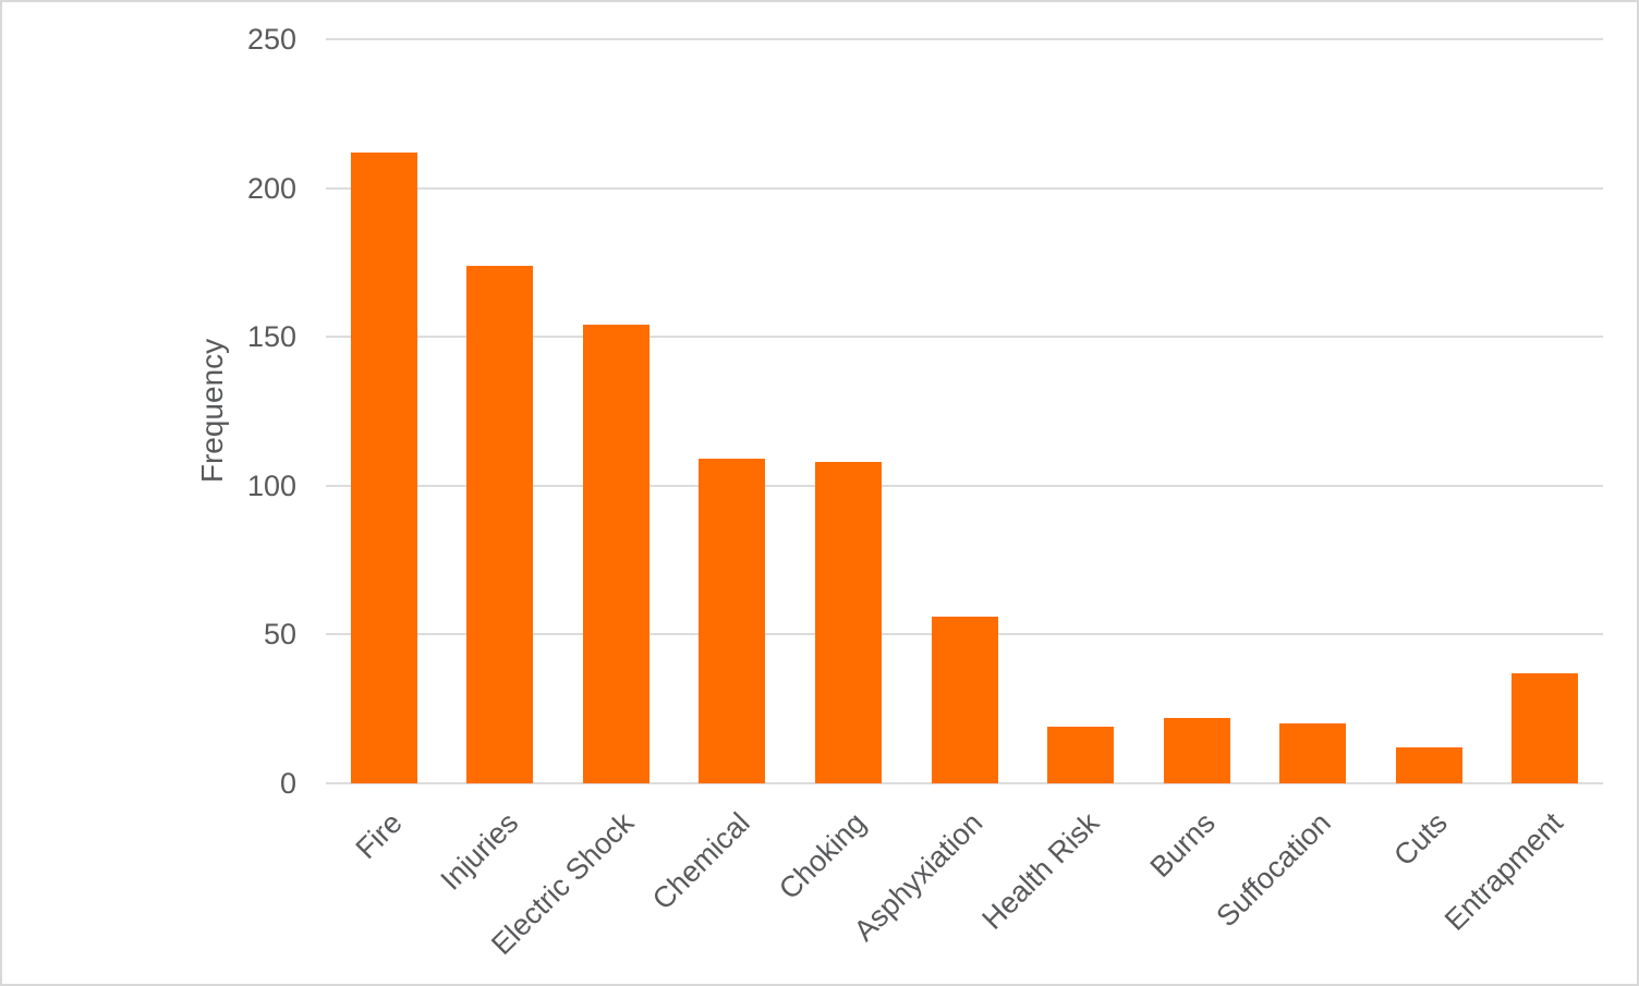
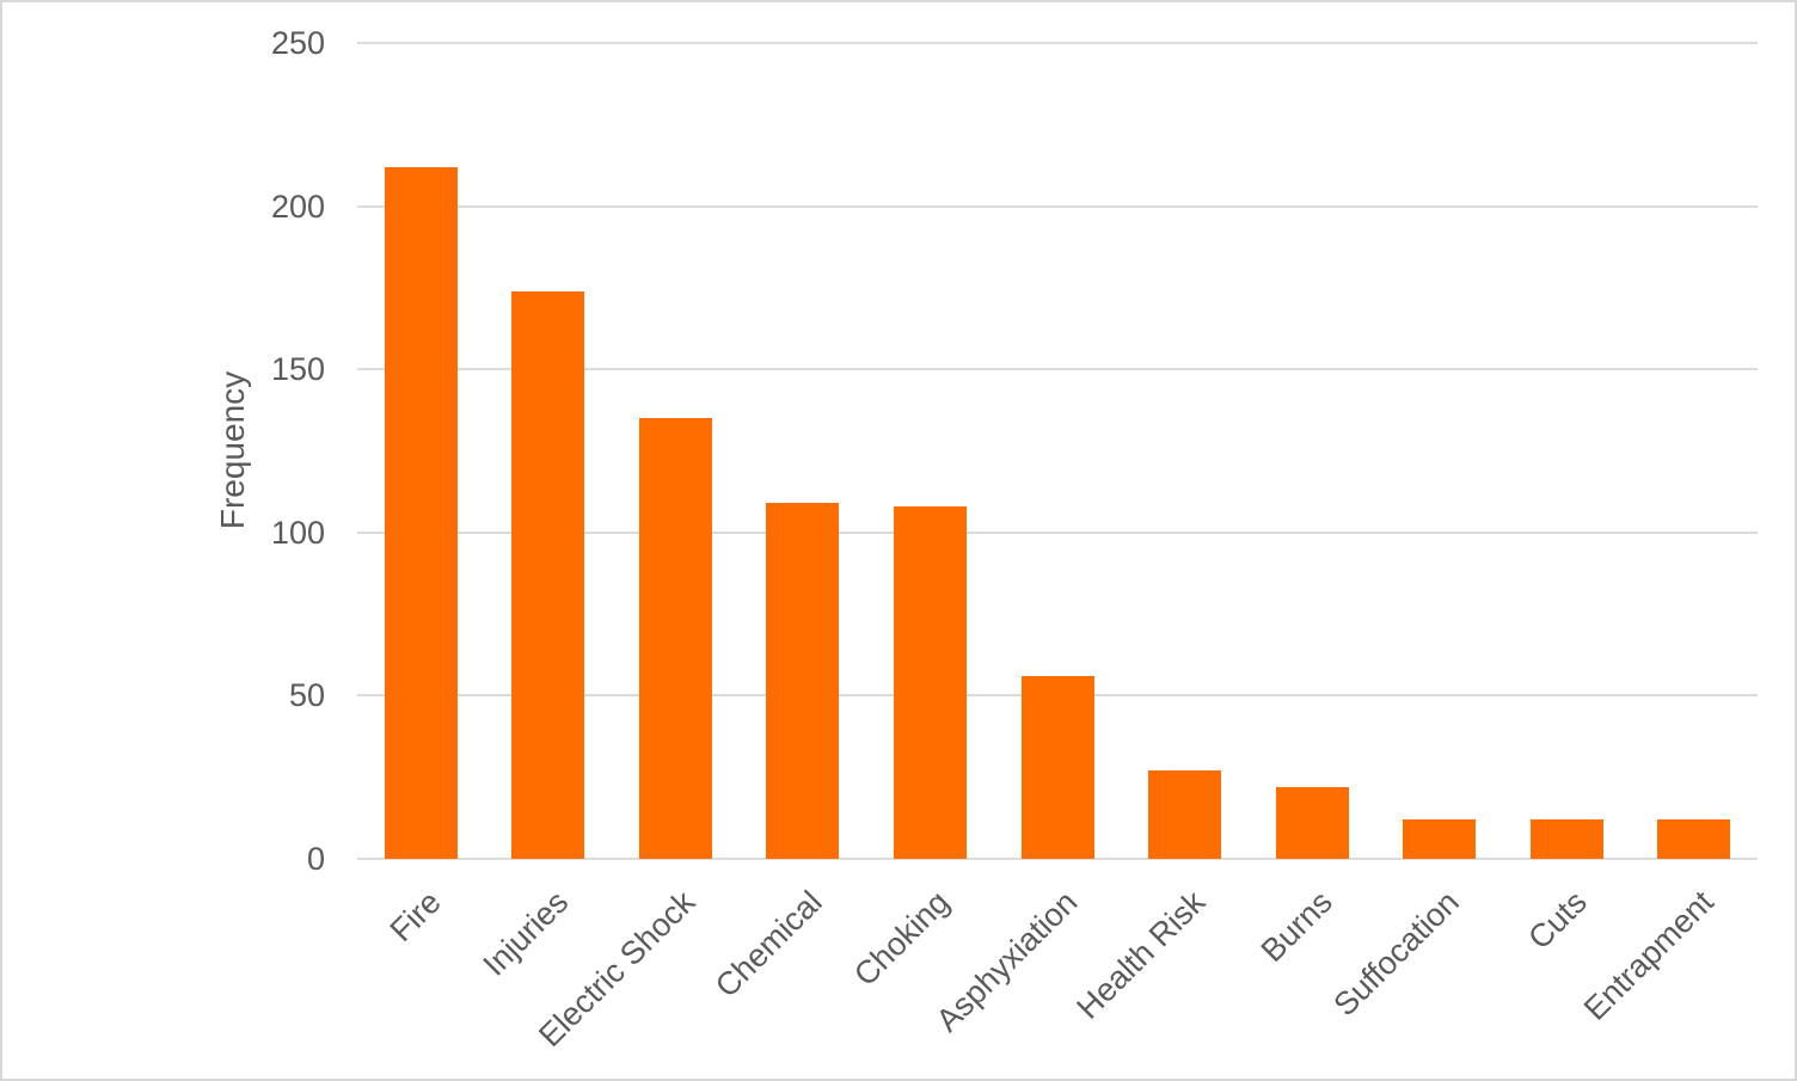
Electric Shock: 154 -> 135
Health Risk: 19 -> 27
Suffocation: 20 -> 12
Entrapment: 37 -> 12
